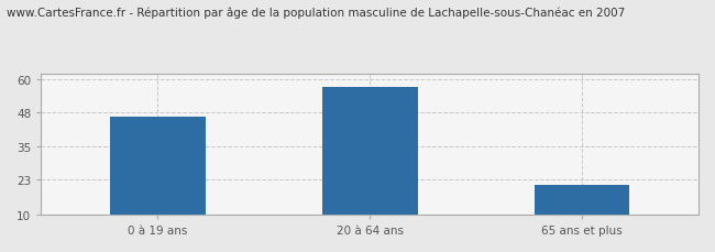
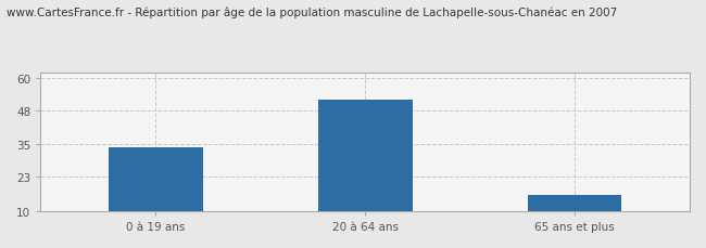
0 à 19 ans: 46 -> 34
20 à 64 ans: 57 -> 52
65 ans et plus: 21 -> 16
